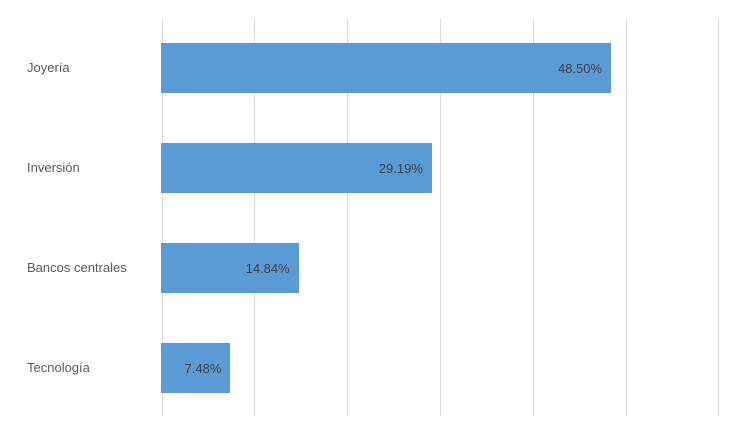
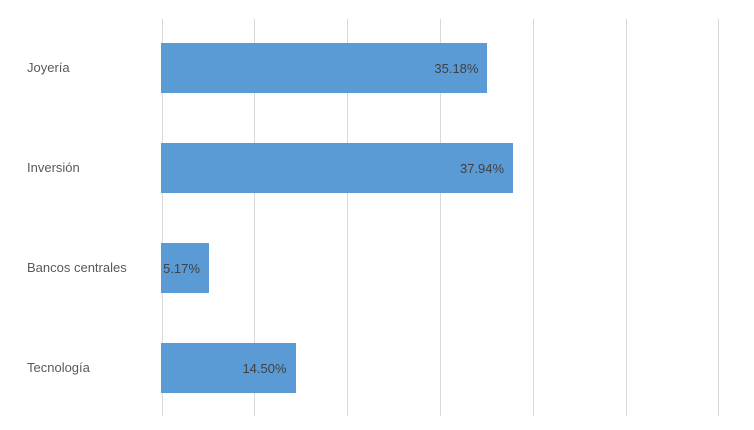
Joyería: 48.50% -> 35.18%
Inversión: 29.19% -> 37.94%
Bancos centrales: 14.84% -> 5.17%
Tecnología: 7.48% -> 14.50%
